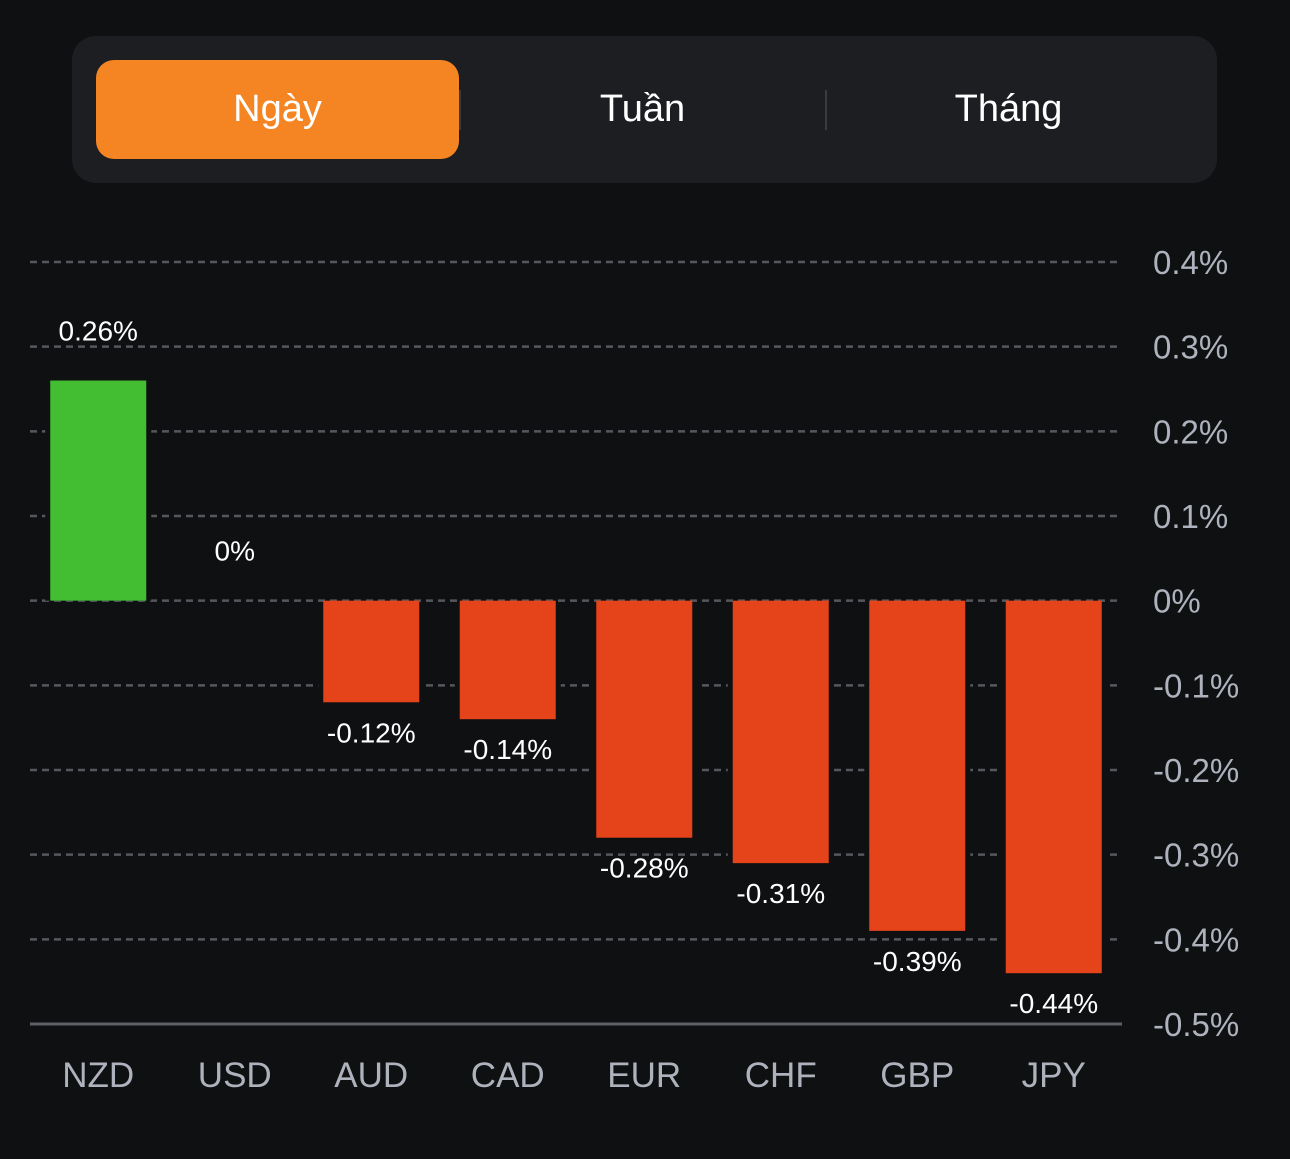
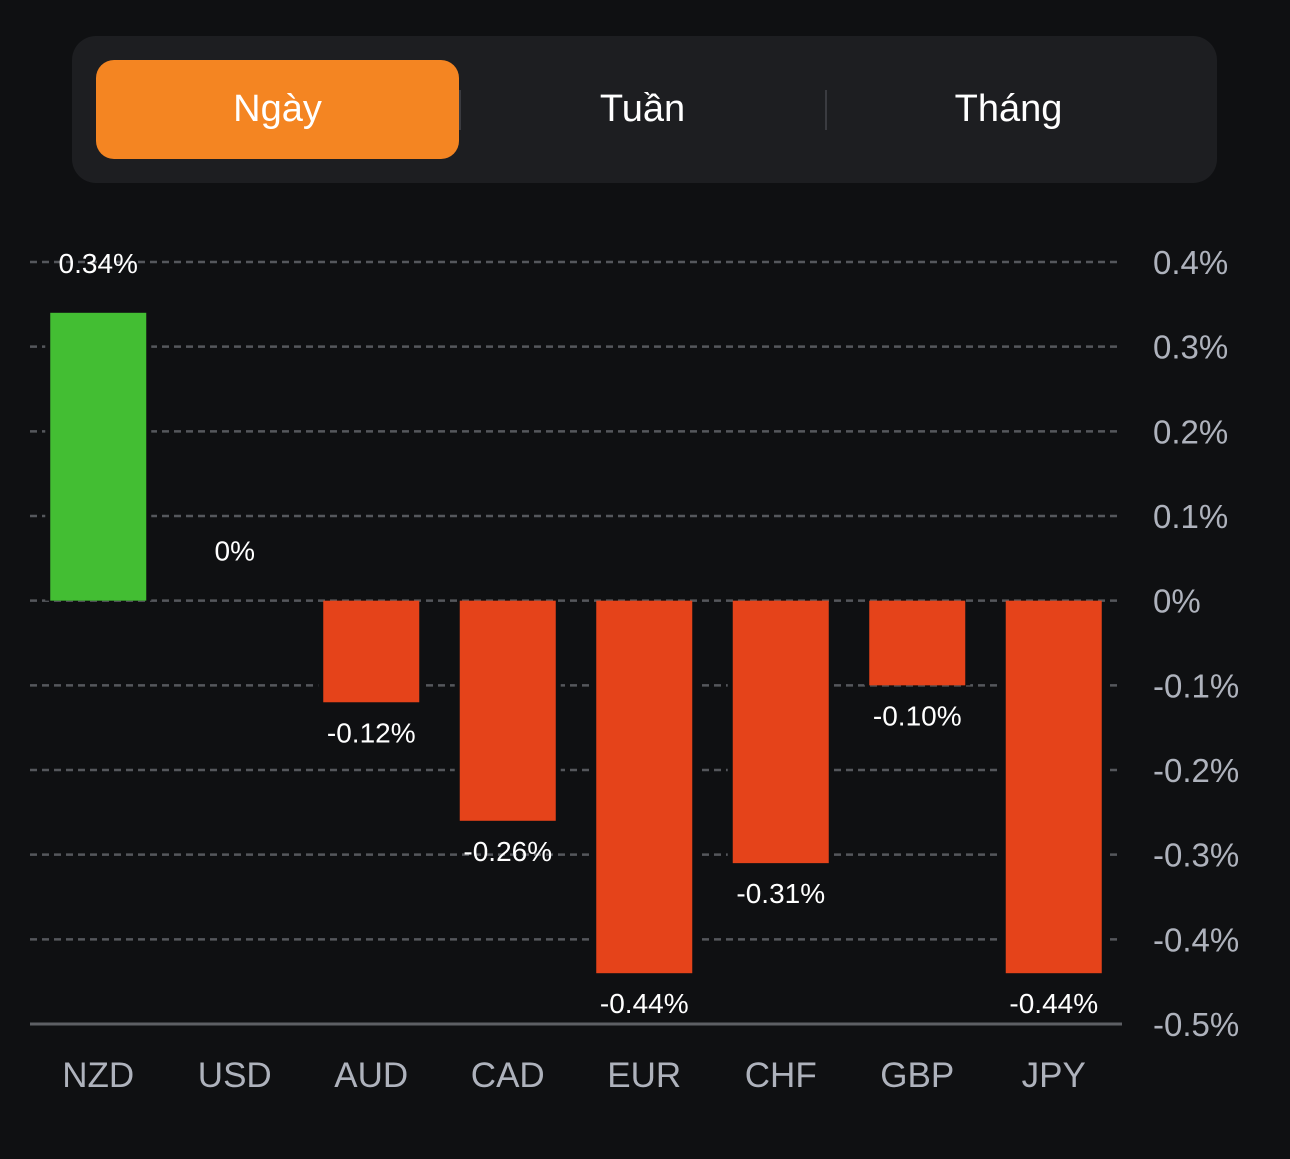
NZD: 0.26% -> 0.34%
CAD: -0.14% -> -0.26%
EUR: -0.28% -> -0.44%
GBP: -0.39% -> -0.10%
